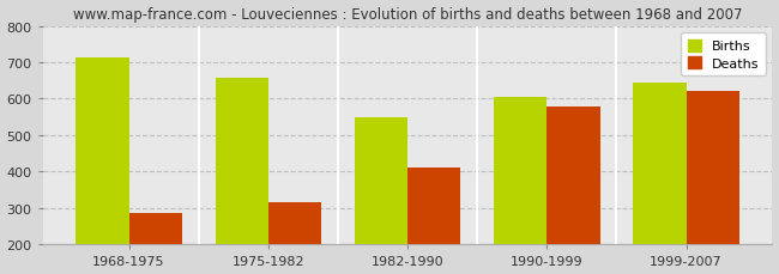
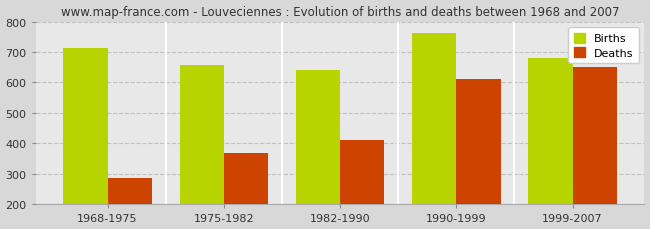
Deaths/1975-1982: 315 -> 369
Births/1982-1990: 550 -> 642
Births/1990-1999: 605 -> 762
Deaths/1990-1999: 580 -> 610
Births/1999-2007: 645 -> 681
Deaths/1999-2007: 620 -> 650
